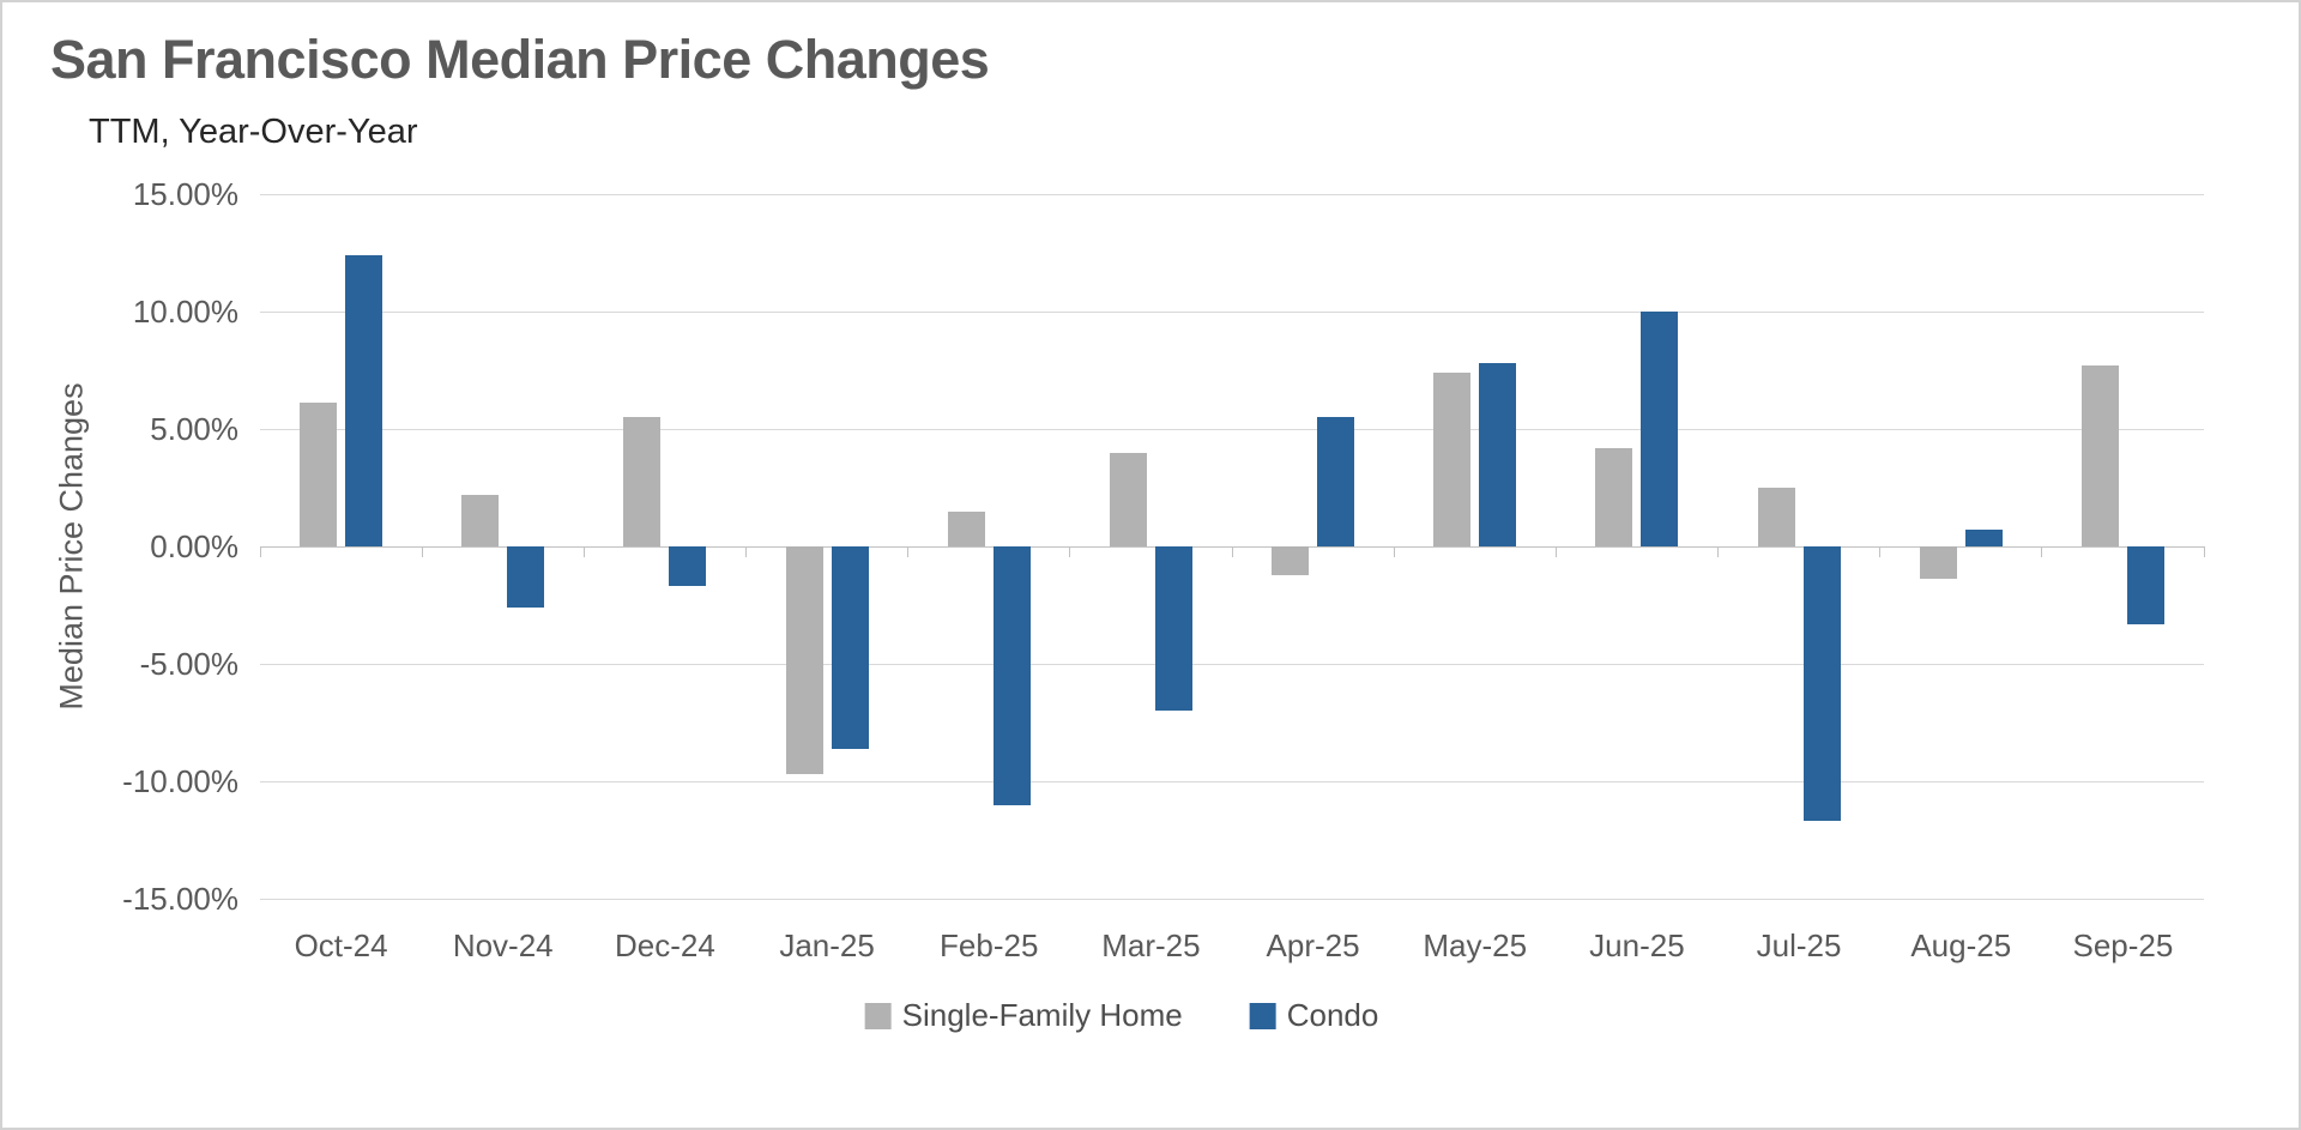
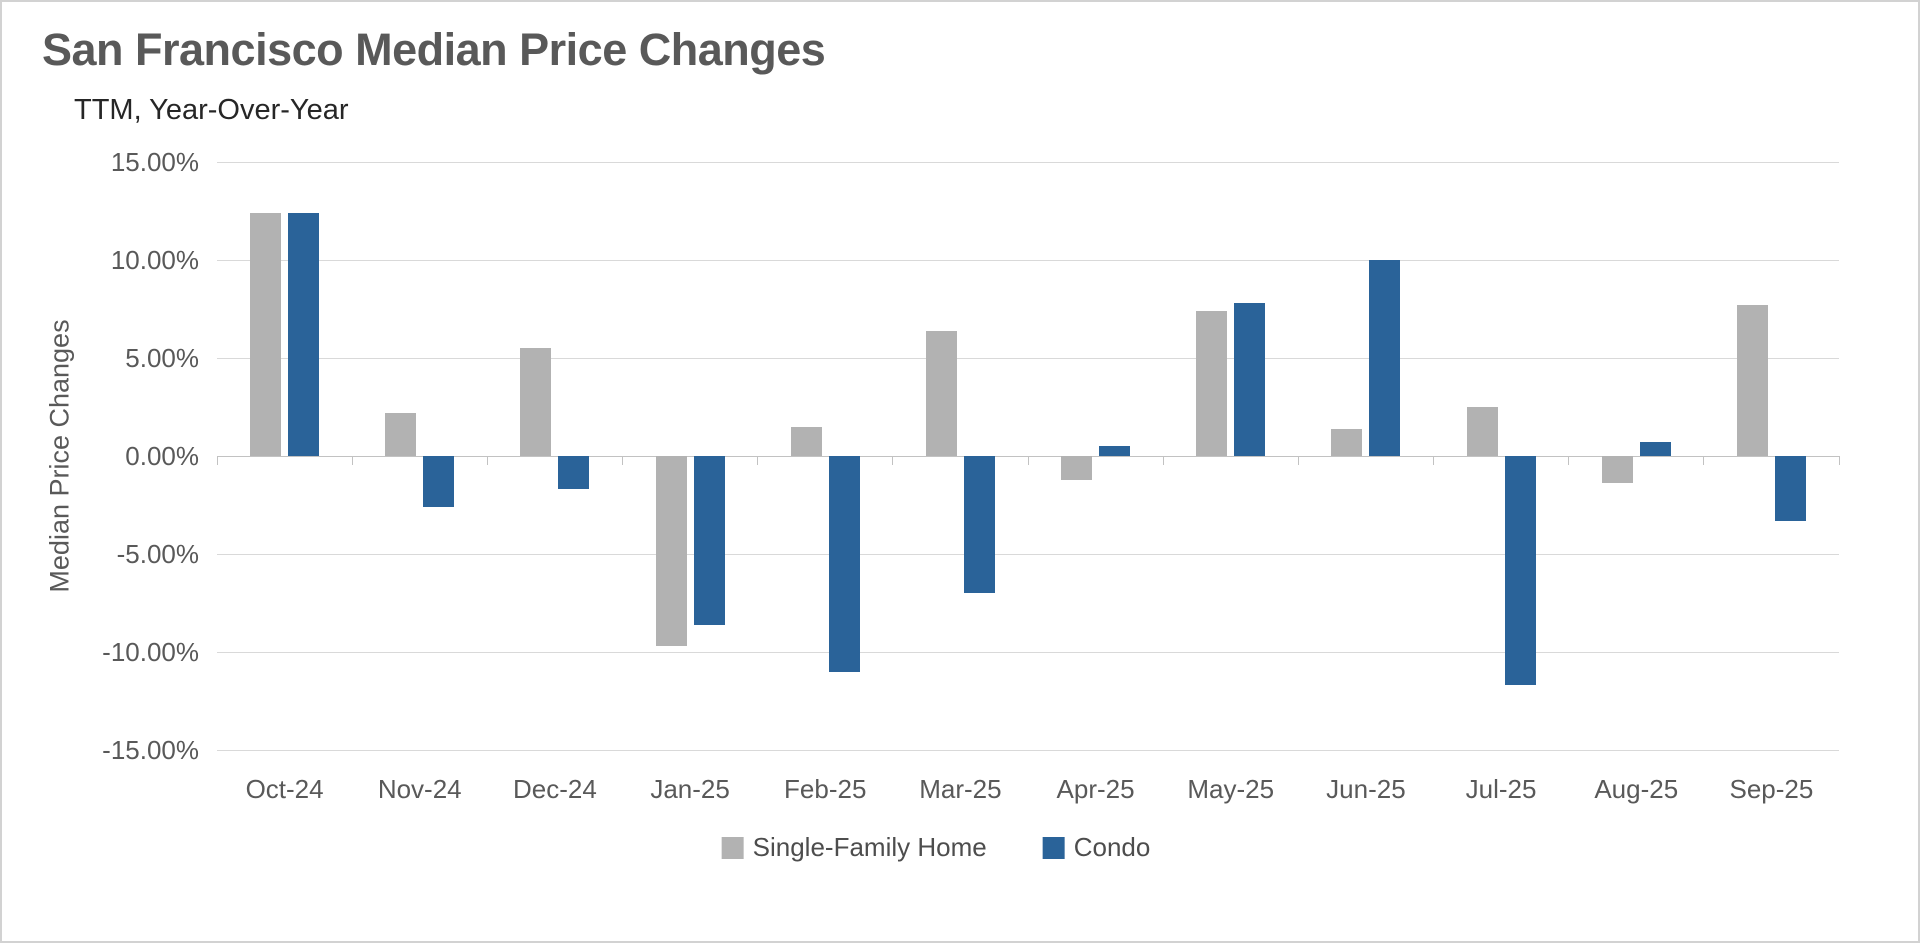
Single-Family Home/Oct-24: 6.1% -> 12.4%
Single-Family Home/Mar-25: 4.0% -> 6.4%
Condo/Apr-25: 5.5% -> 0.5%
Single-Family Home/Jun-25: 4.2% -> 1.4%
